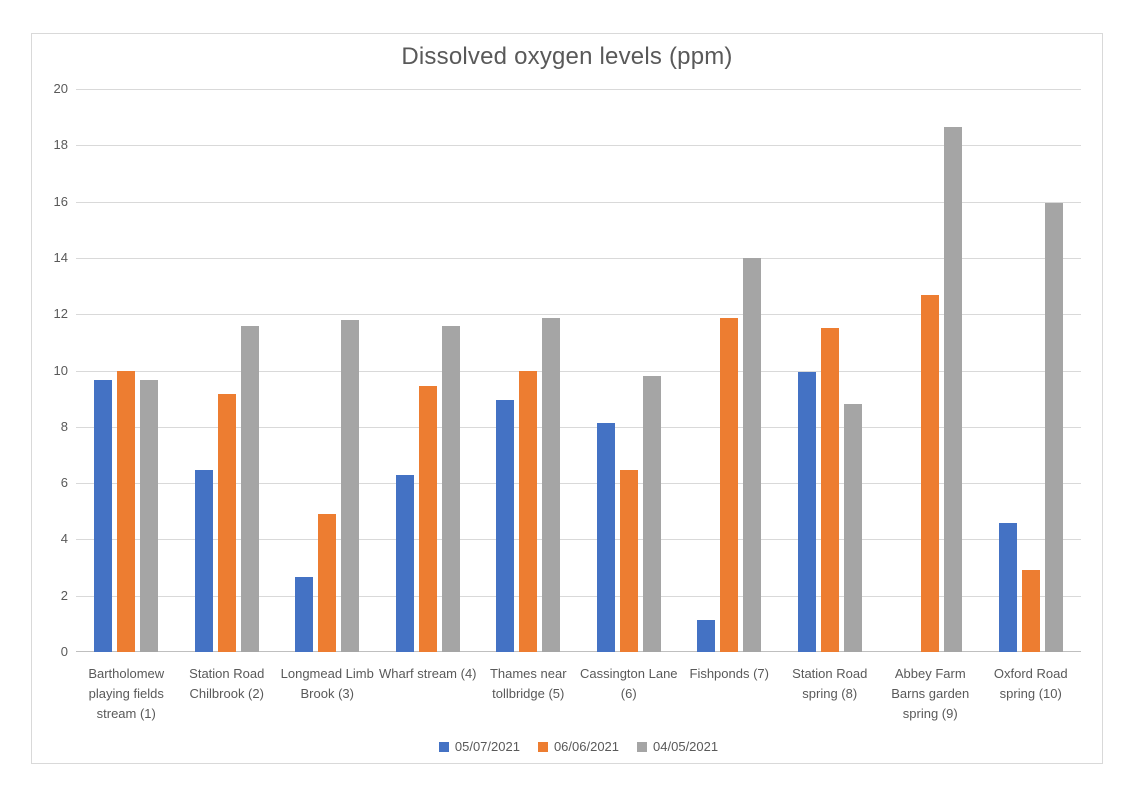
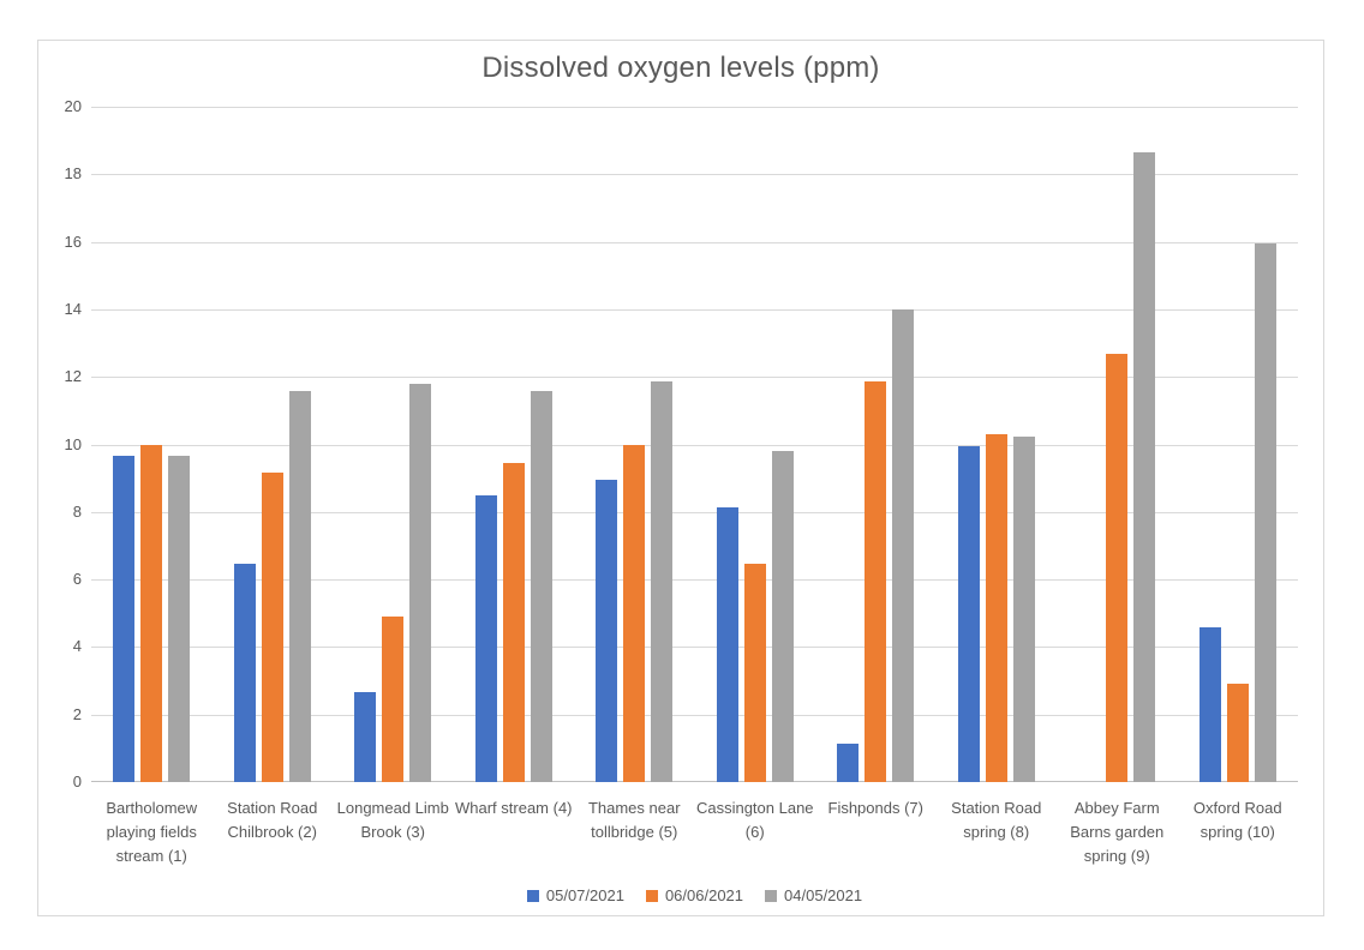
05/07/2021/Wharf stream (4): 6.3 -> 8.5
06/06/2021/Station Road spring (8): 11.5 -> 10.3
04/05/2021/Station Road spring (8): 8.8 -> 10.2
